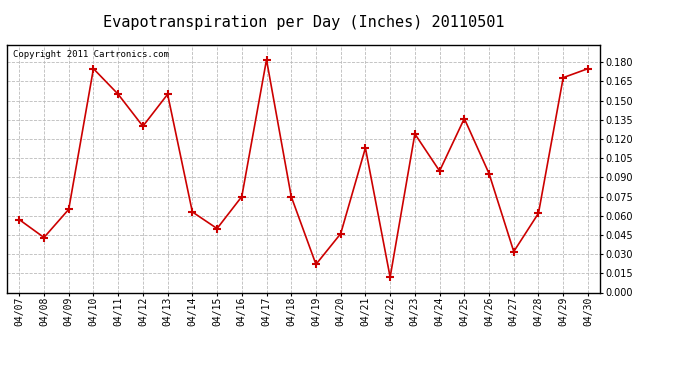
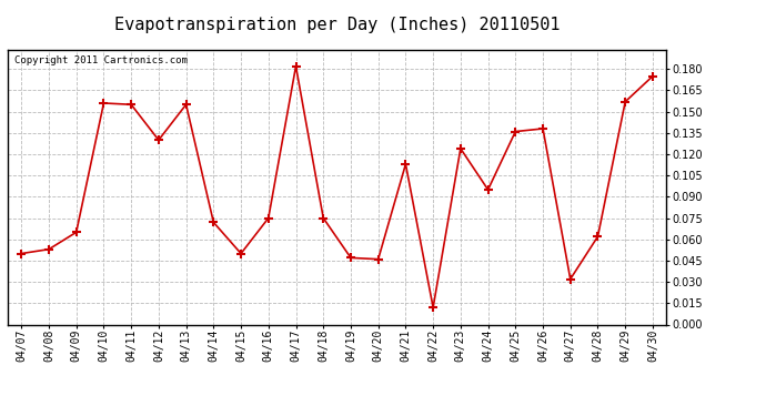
04/07: 0.057 -> 0.050
04/08: 0.043 -> 0.053
04/10: 0.175 -> 0.156
04/14: 0.063 -> 0.072
04/19: 0.022 -> 0.047
04/26: 0.093 -> 0.138
04/29: 0.168 -> 0.157
